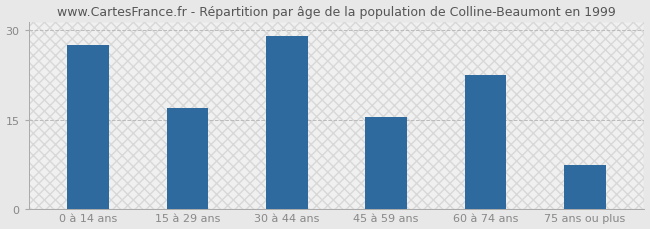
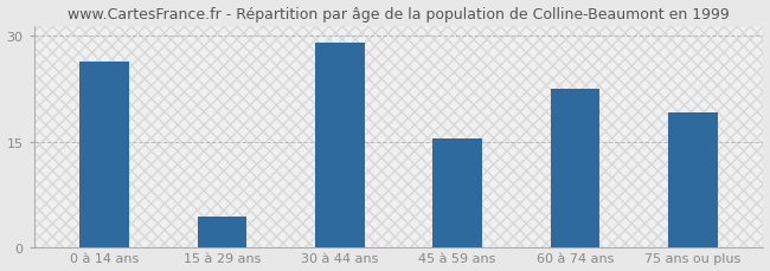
0 à 14 ans: 27.5 -> 26.4
15 à 29 ans: 17.0 -> 4.4
75 ans ou plus: 7.5 -> 19.2
